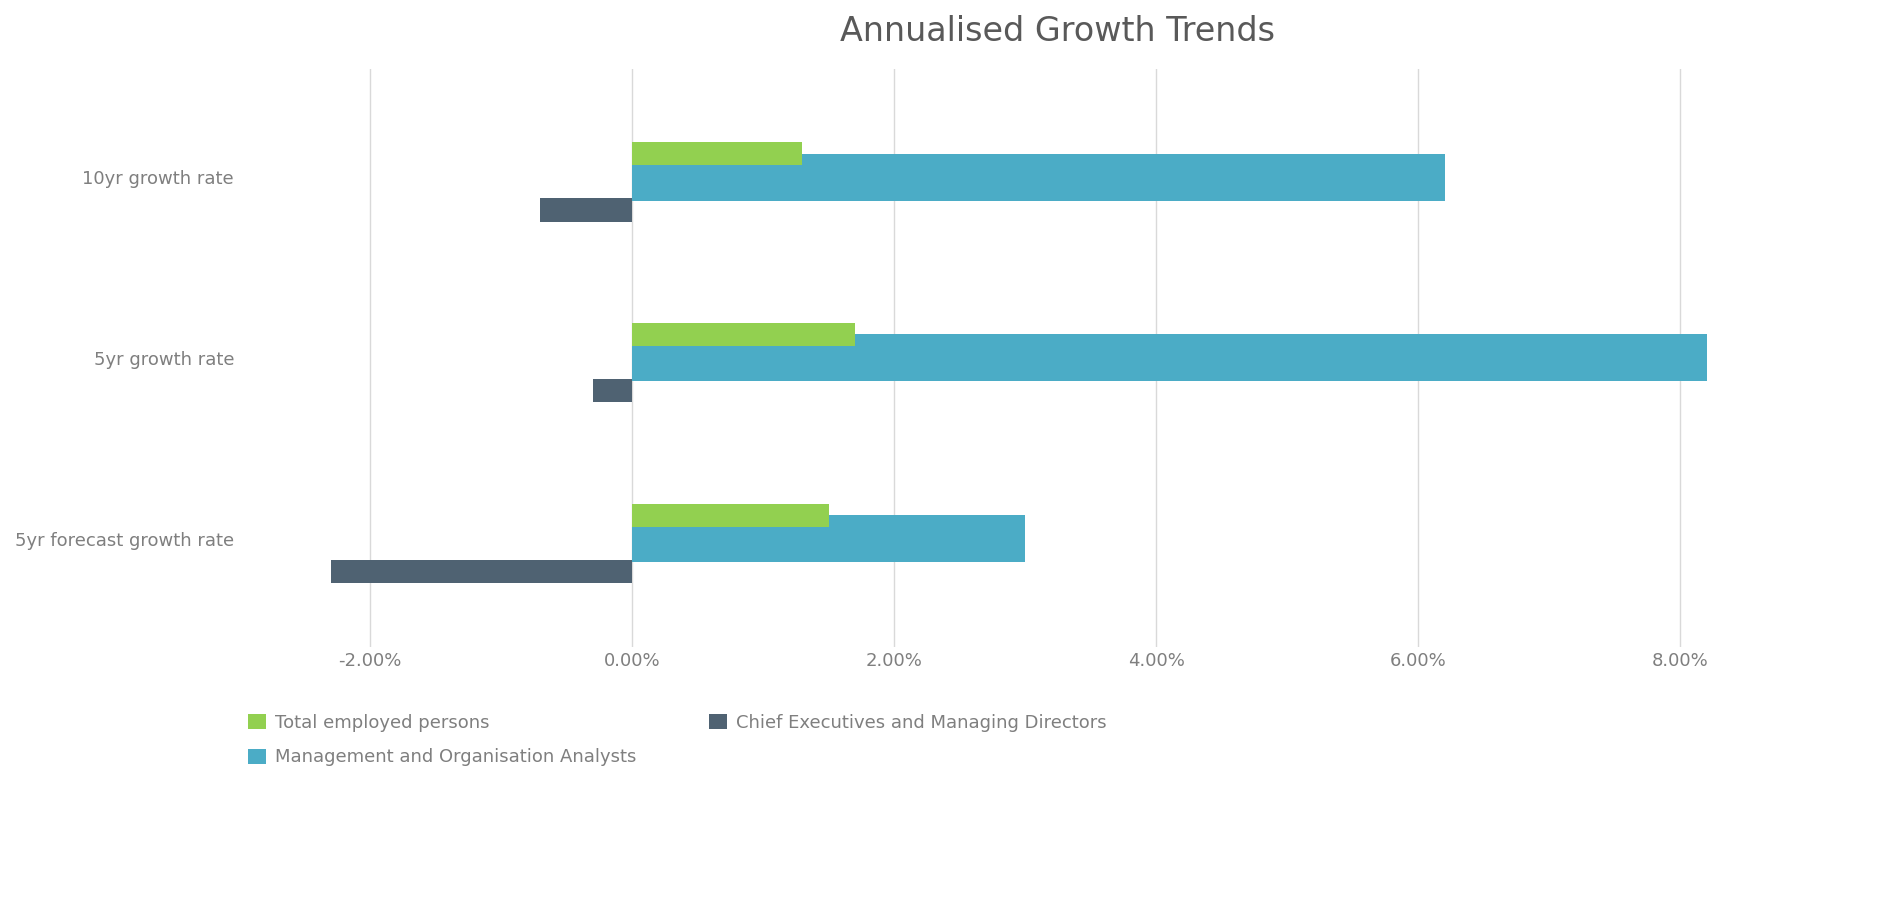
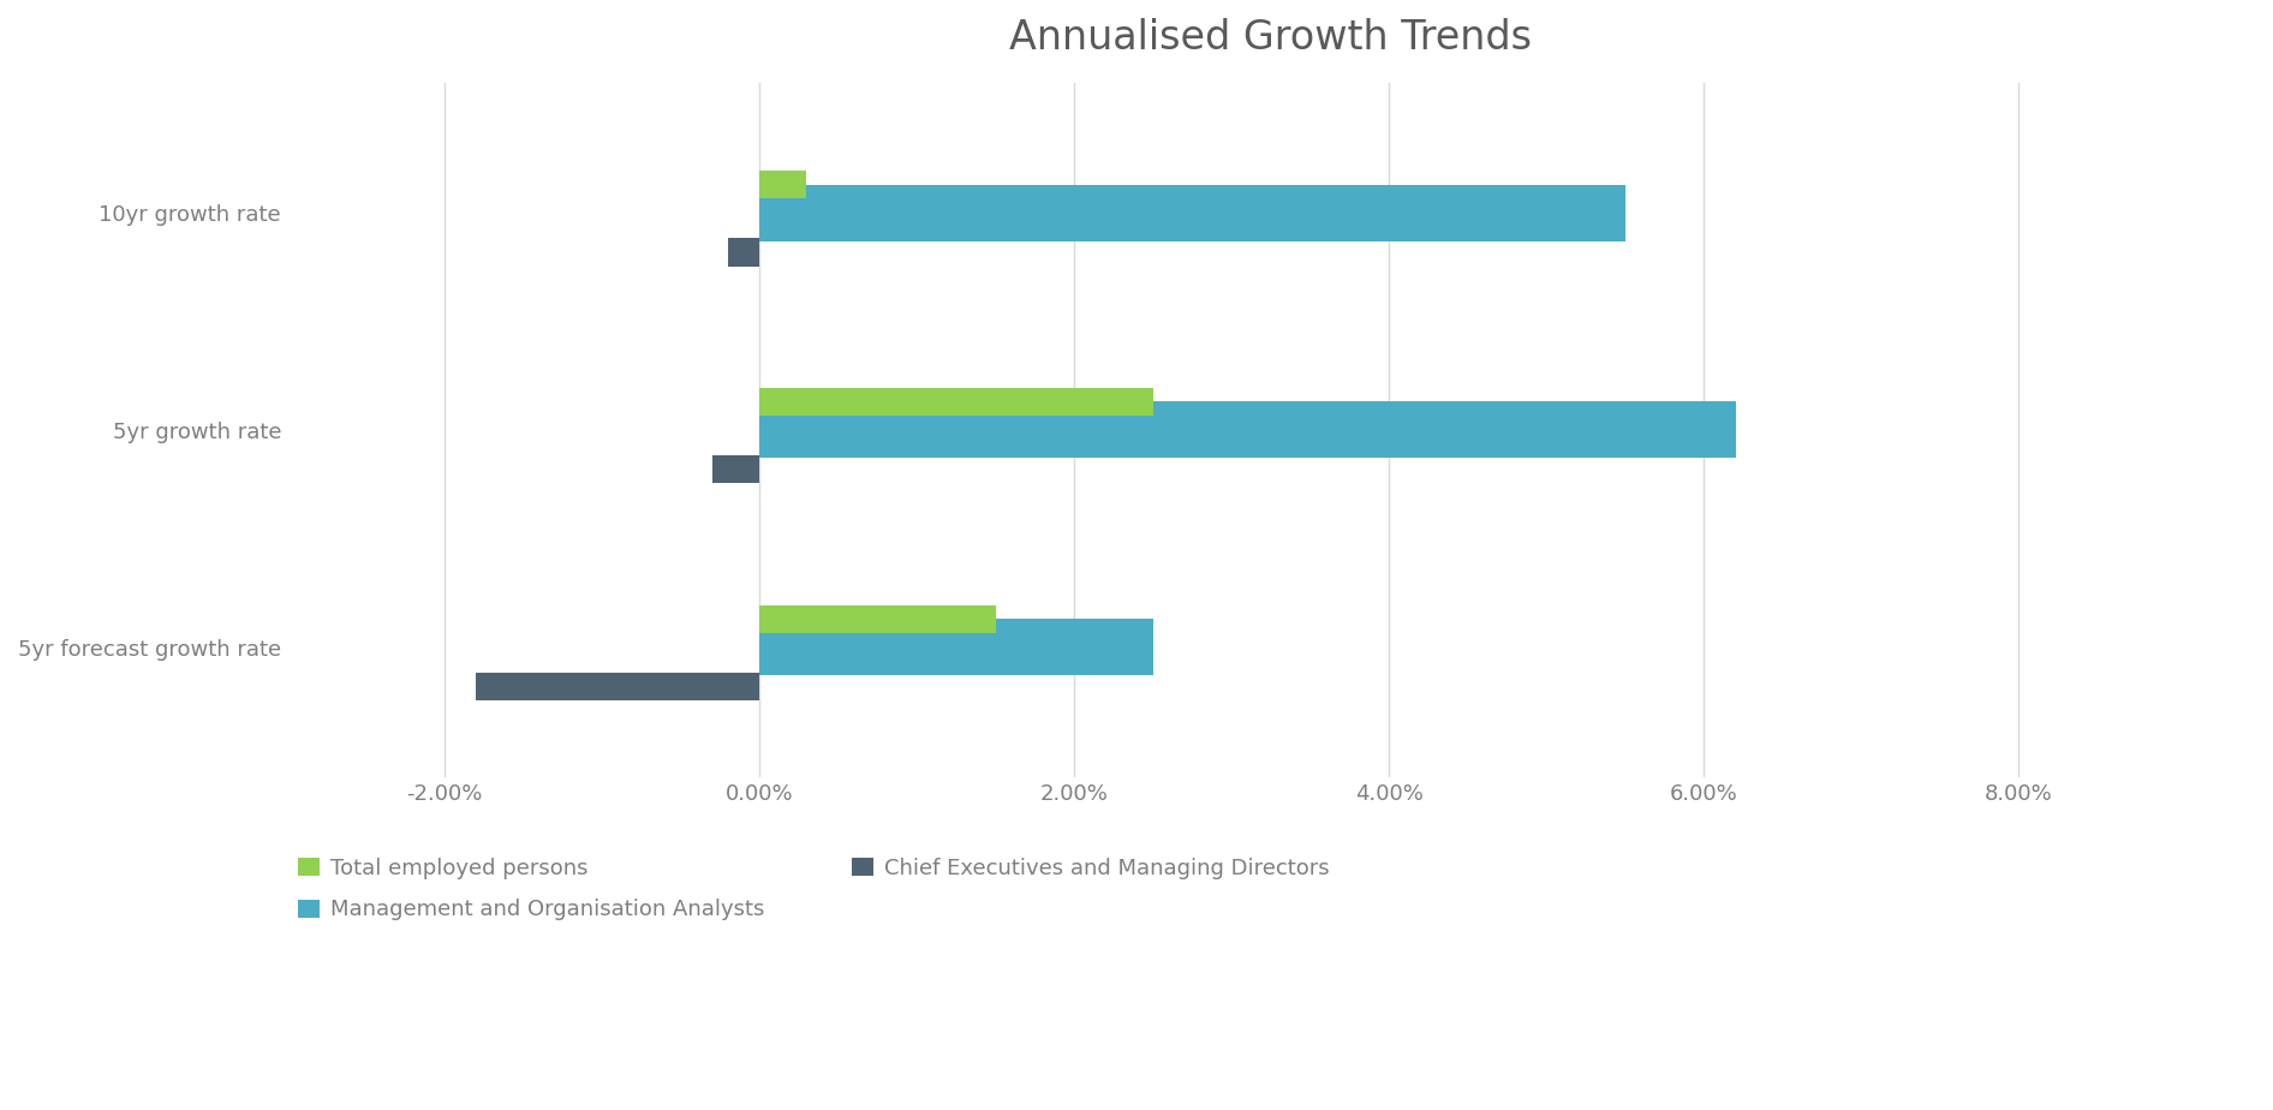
Total employed persons/10yr growth rate: 1.3% -> 0.3%
Management and Organisation Analysts/10yr growth rate: 6.2% -> 5.5%
Chief Executives and Managing Directors/10yr growth rate: -0.7% -> -0.2%
Total employed persons/5yr growth rate: 1.7% -> 2.5%
Management and Organisation Analysts/5yr growth rate: 8.2% -> 6.2%
Management and Organisation Analysts/5yr forecast growth rate: 3.0% -> 2.5%
Chief Executives and Managing Directors/5yr forecast growth rate: -2.3% -> -1.8%
